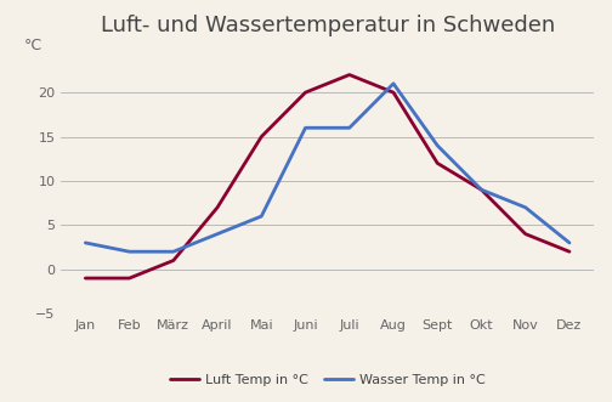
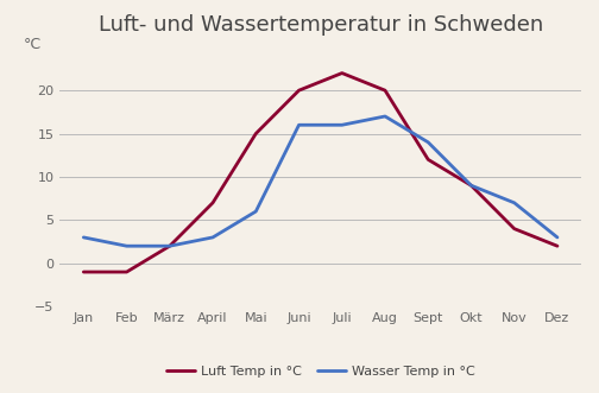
Luft Temp in °C/März: 1 -> 2
Wasser Temp in °C/April: 4 -> 3
Wasser Temp in °C/Aug: 21 -> 17
